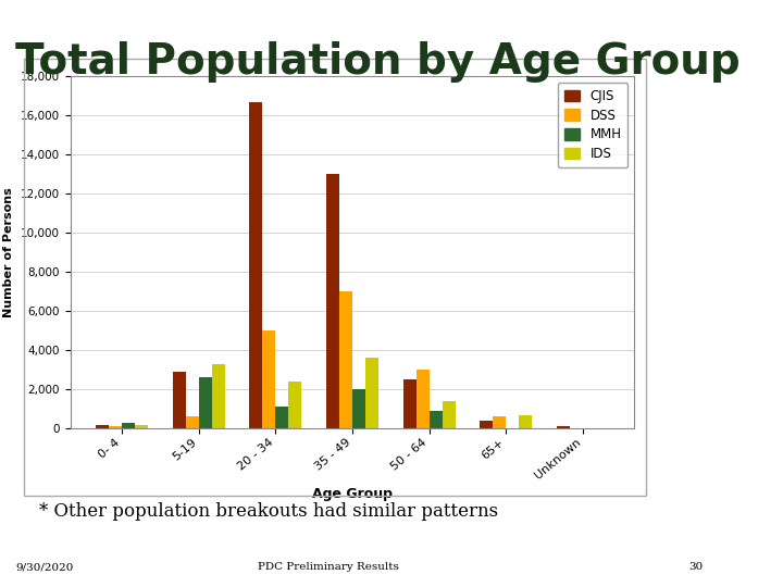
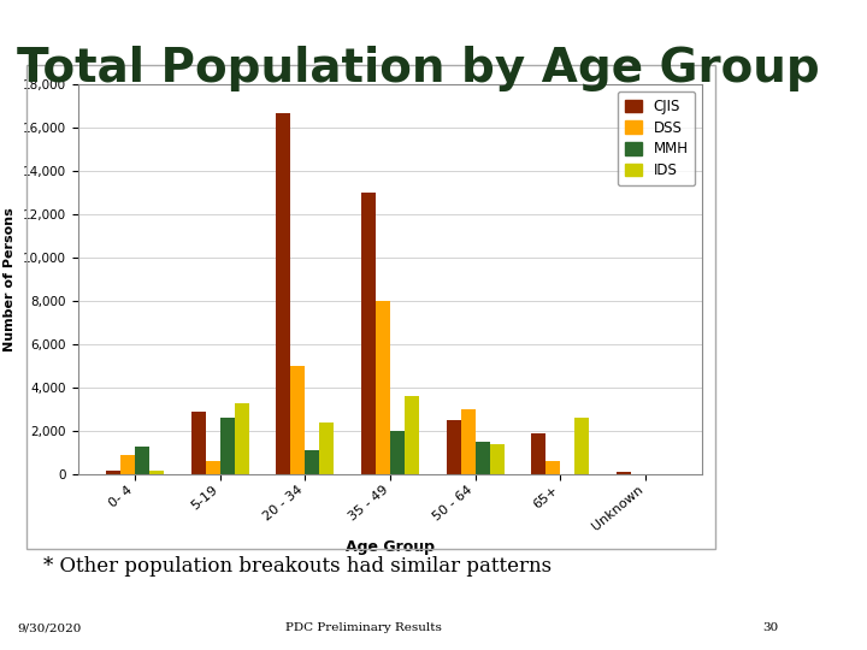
DSS/0- 4: 100 -> 900
MMH/0- 4: 300 -> 1,300
DSS/35 - 49: 7,000 -> 8,000
MMH/50 - 64: 900 -> 1,500
CJIS/65+: 400 -> 1,900
IDS/65+: 700 -> 2,600
